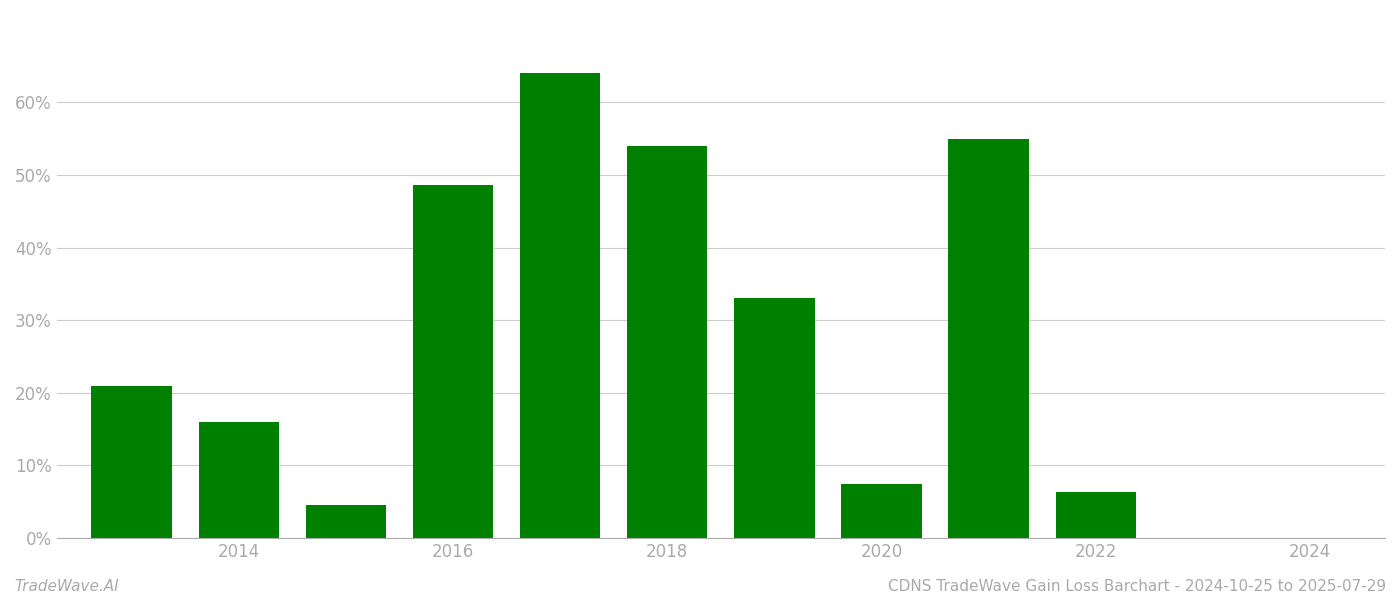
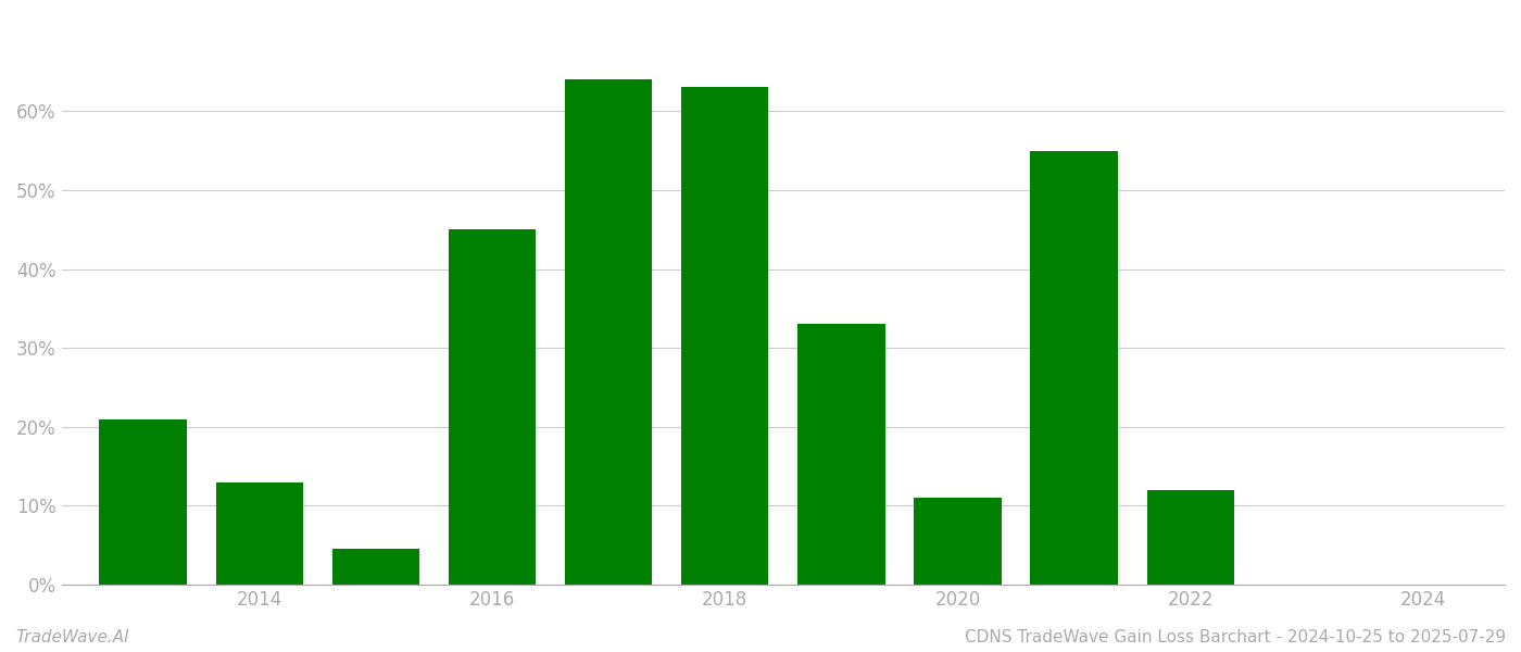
2014: 16.0% -> 13.0%
2016: 48.6% -> 45.0%
2018: 54.0% -> 63.0%
2020: 7.4% -> 11.0%
2022: 6.4% -> 12.0%
